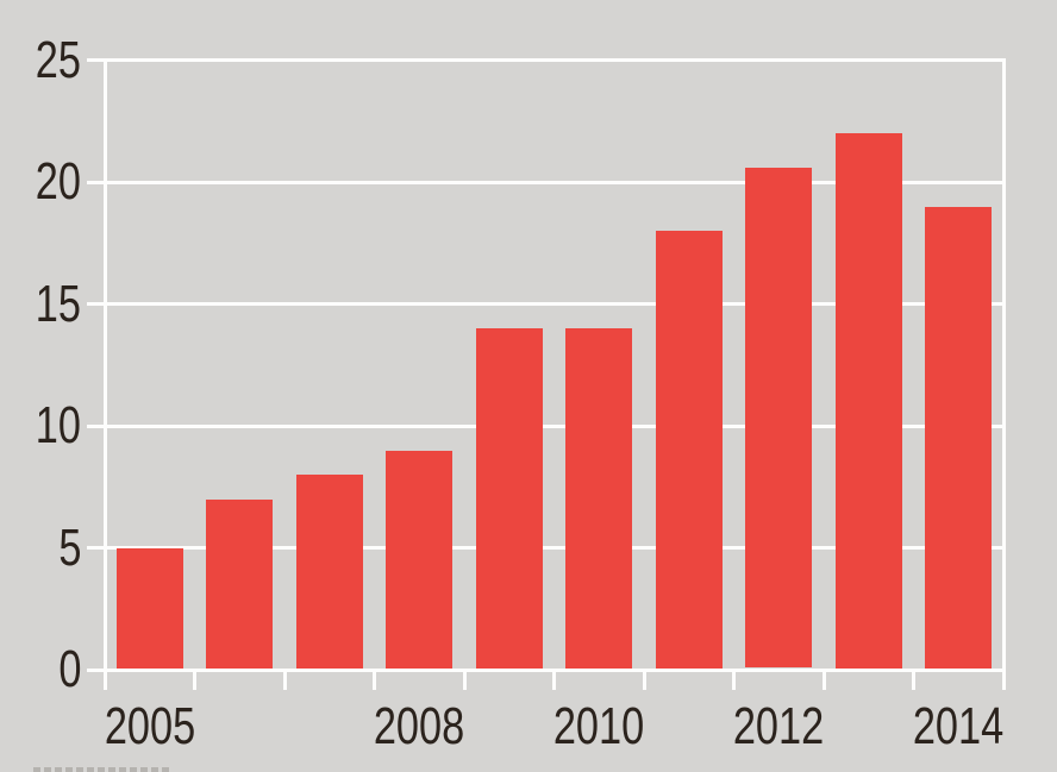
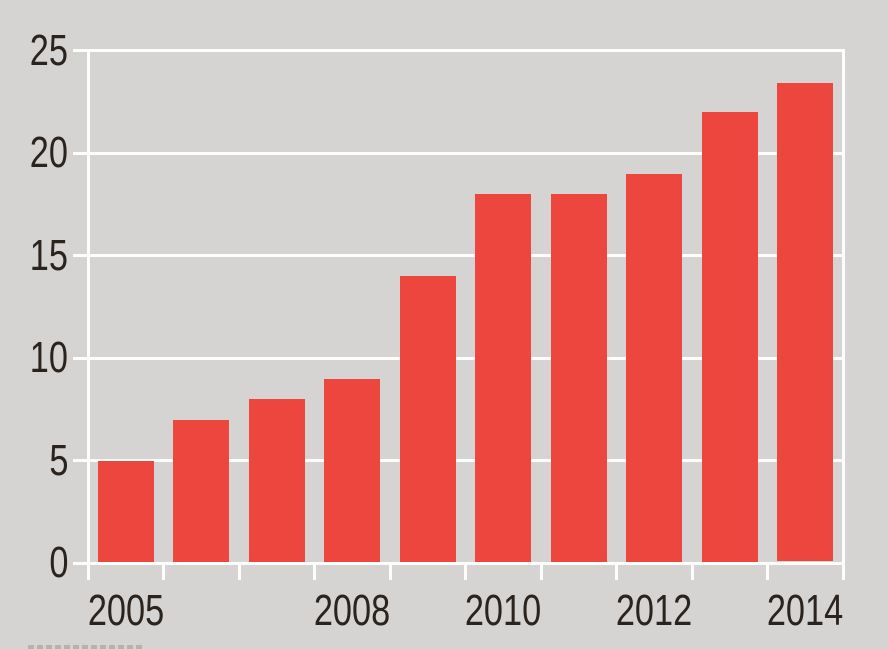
2010: 14.0 -> 18.0
2012: 20.6 -> 19.0
2014: 19.0 -> 23.4
